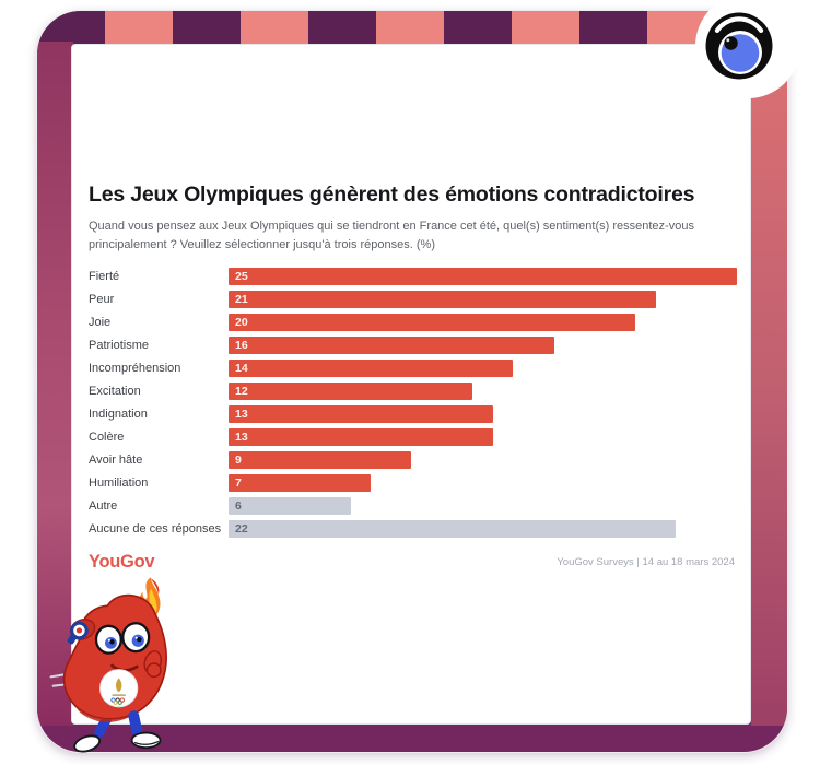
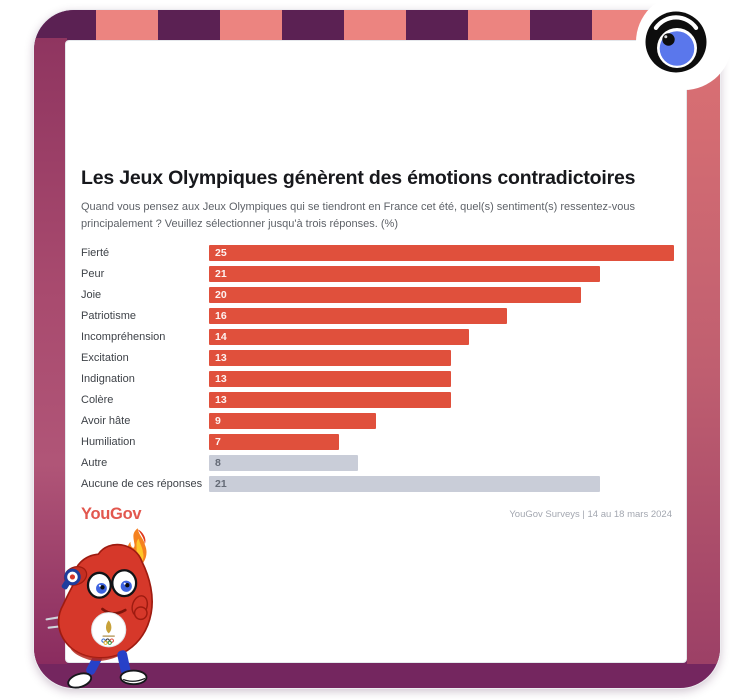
Excitation: 12 -> 13
Autre: 6 -> 8
Aucune de ces réponses: 22 -> 21
